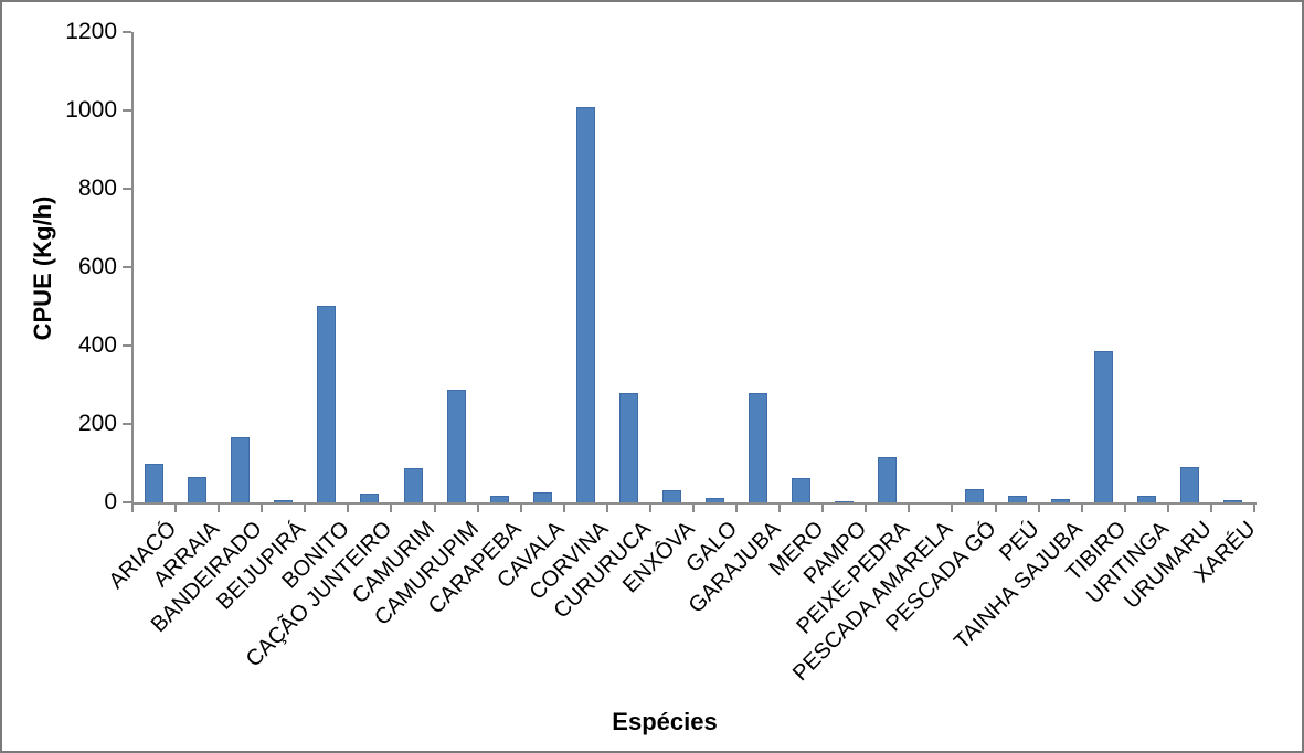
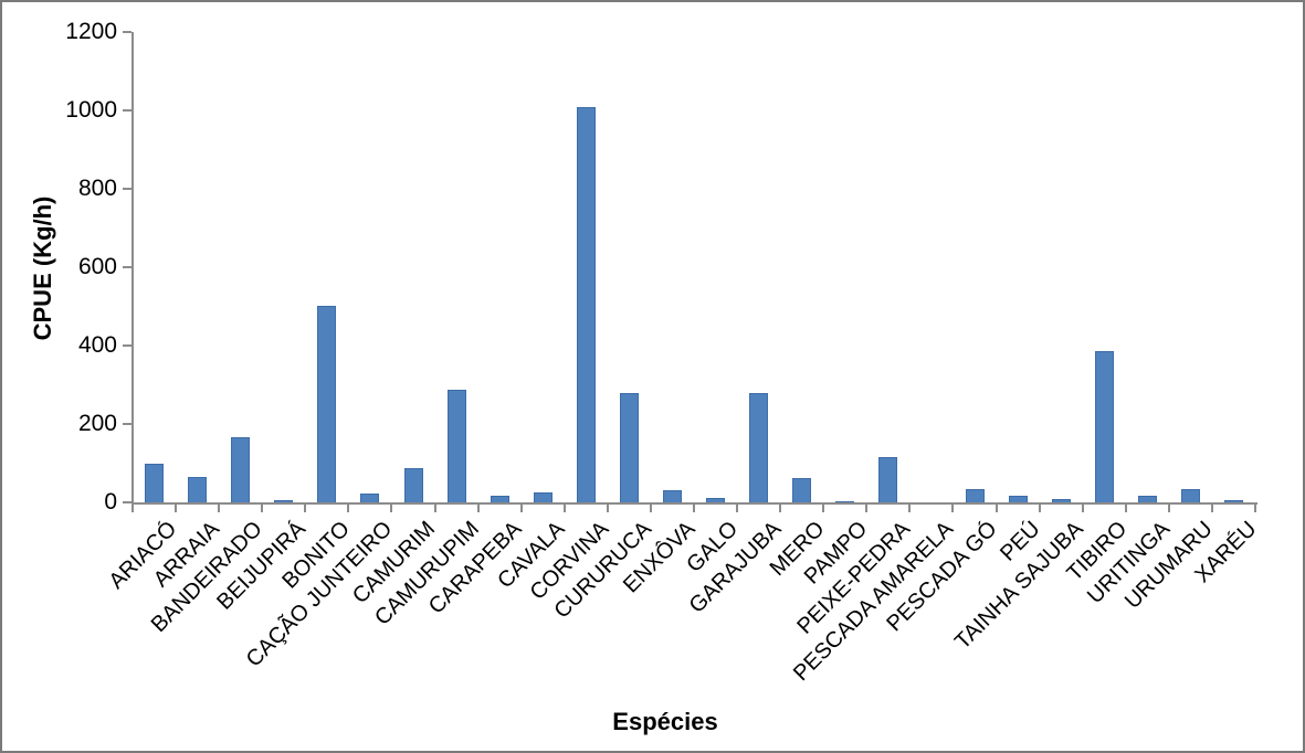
URUMARU: 90 -> 40
